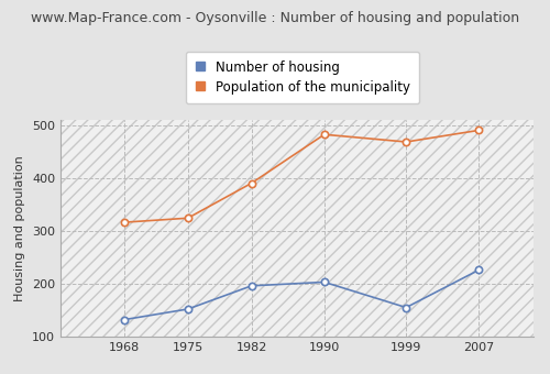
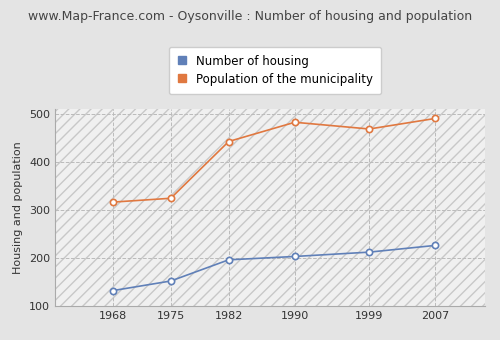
Population of the municipality/1982: 390 -> 442
Number of housing/1999: 155 -> 212
